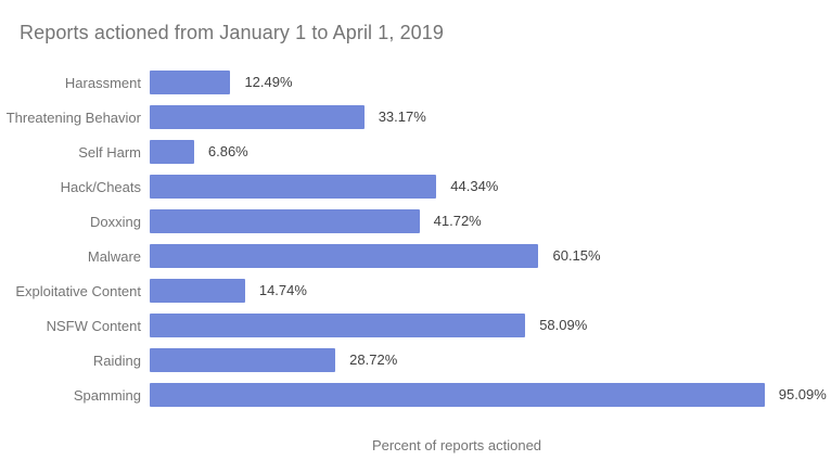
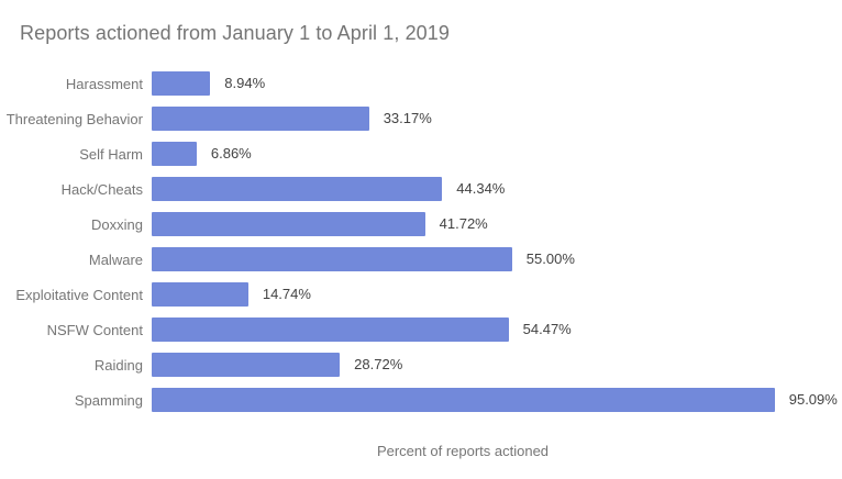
Harassment: 12.49% -> 8.94%
Malware: 60.15% -> 55.00%
NSFW Content: 58.09% -> 54.47%
